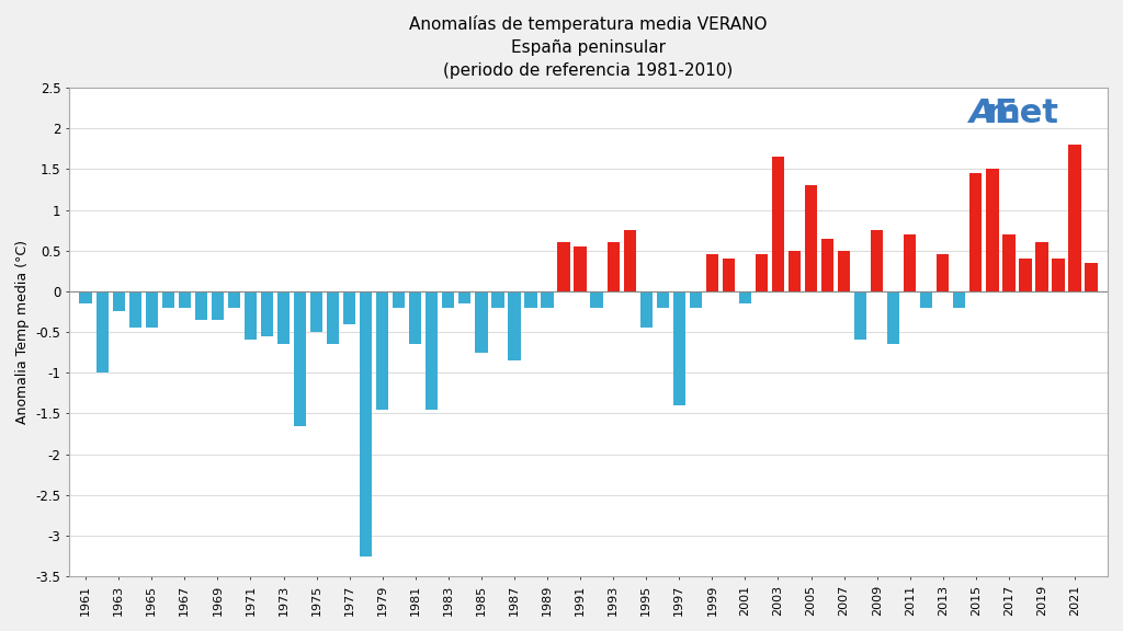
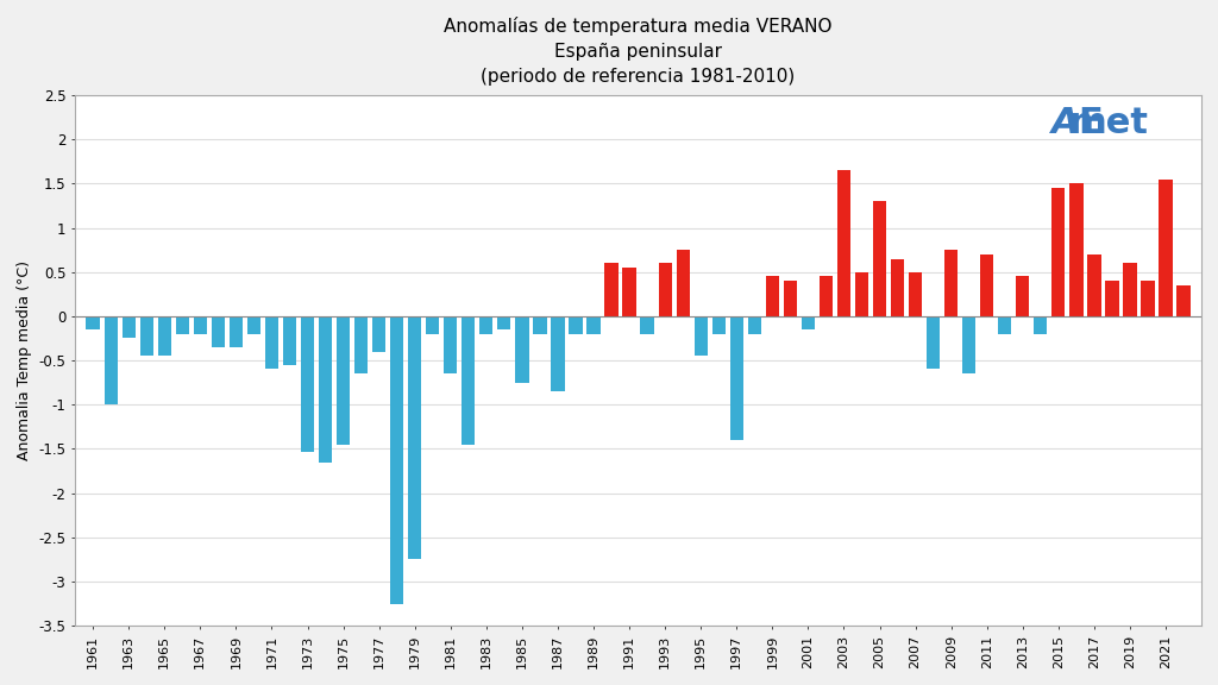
1973: -0.65 -> -1.54
1975: -0.50 -> -1.46
1979: -1.45 -> -2.74
2021: 1.80 -> 1.54
